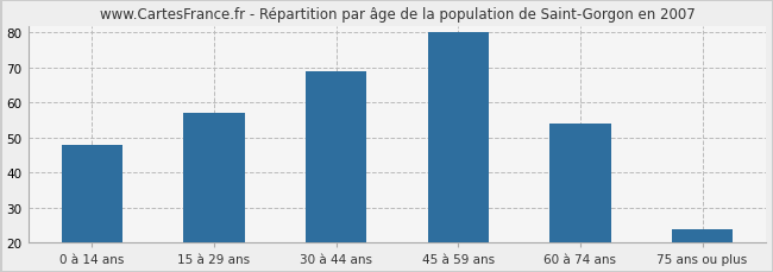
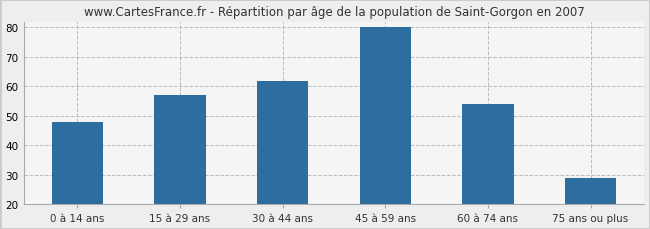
30 à 44 ans: 69 -> 62
75 ans ou plus: 24 -> 29
